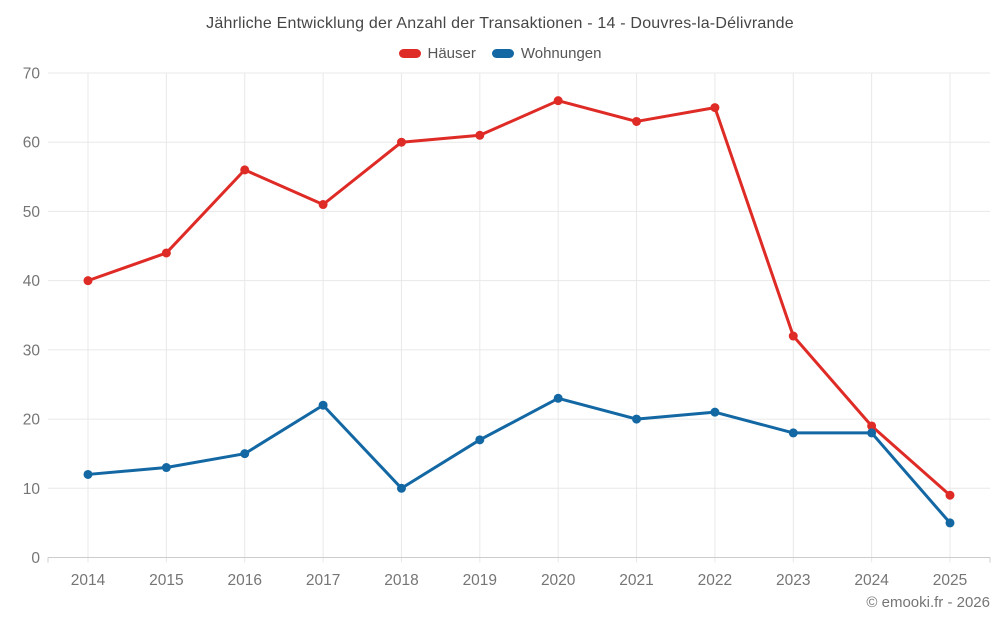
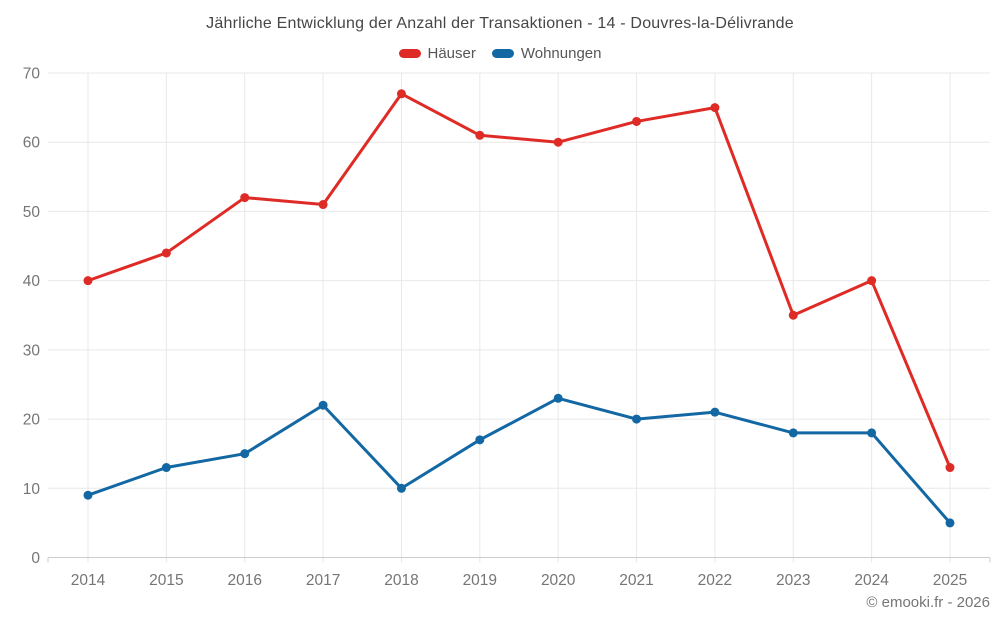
Wohnungen/2014: 12 -> 9
Häuser/2016: 56 -> 52
Häuser/2018: 60 -> 67
Häuser/2020: 66 -> 60
Häuser/2023: 32 -> 35
Häuser/2024: 19 -> 40
Häuser/2025: 9 -> 13
